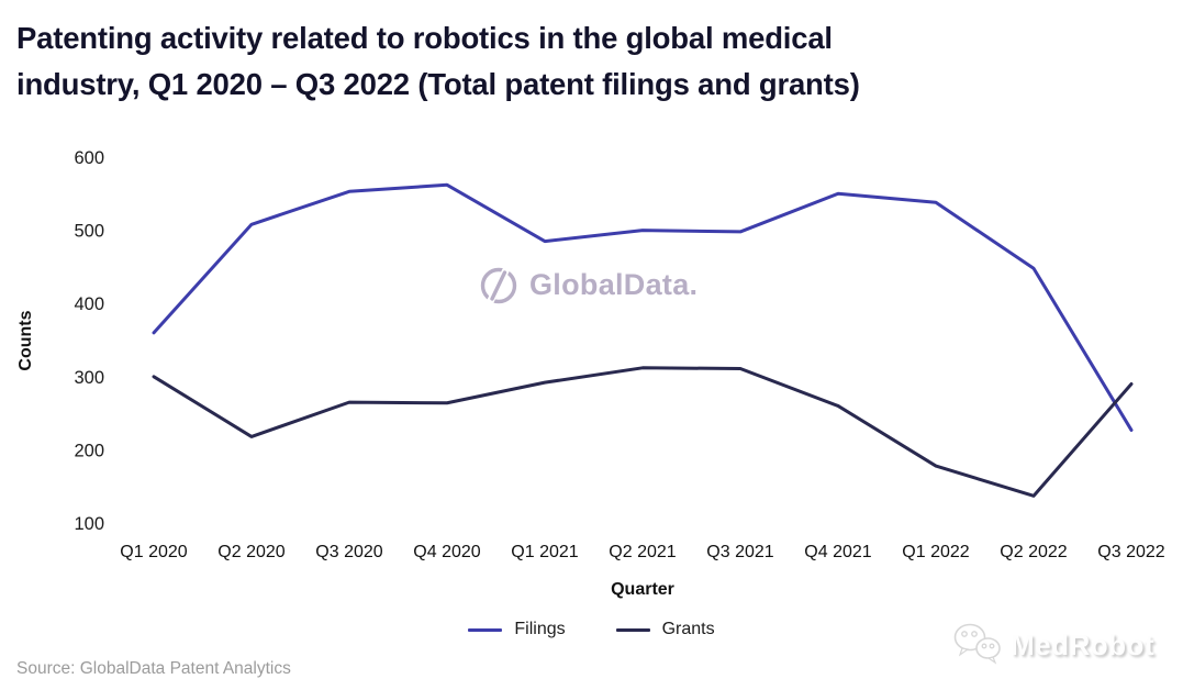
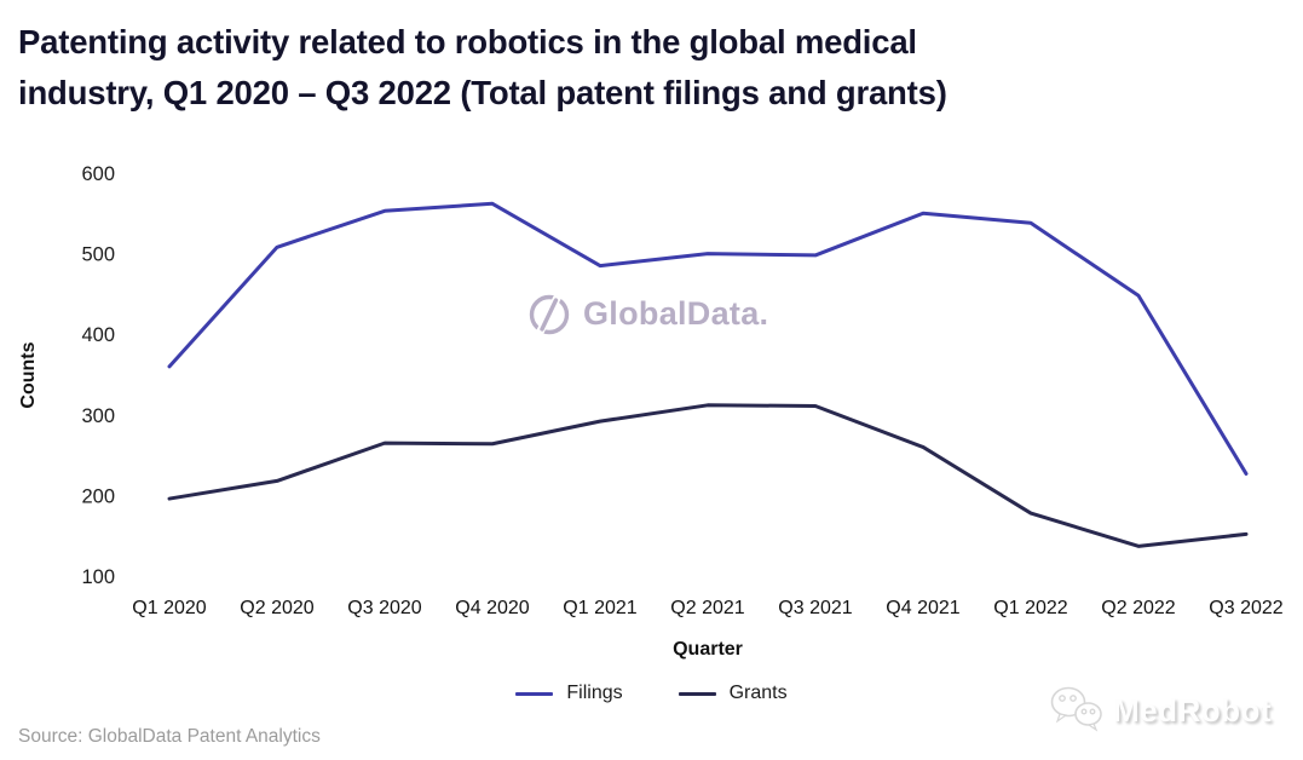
Grants/Q1 2020: 300 -> 200
Grants/Q3 2022: 290 -> 150
